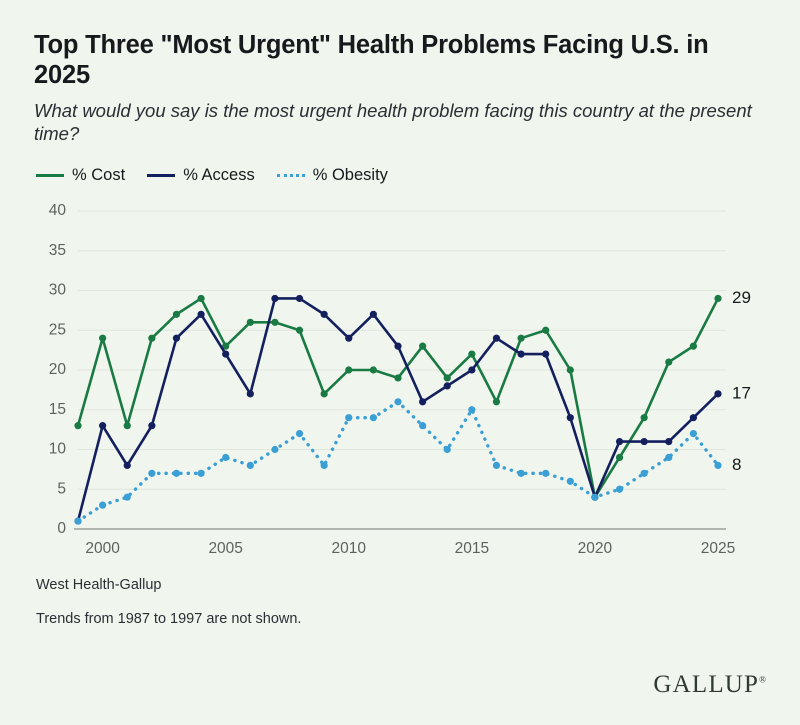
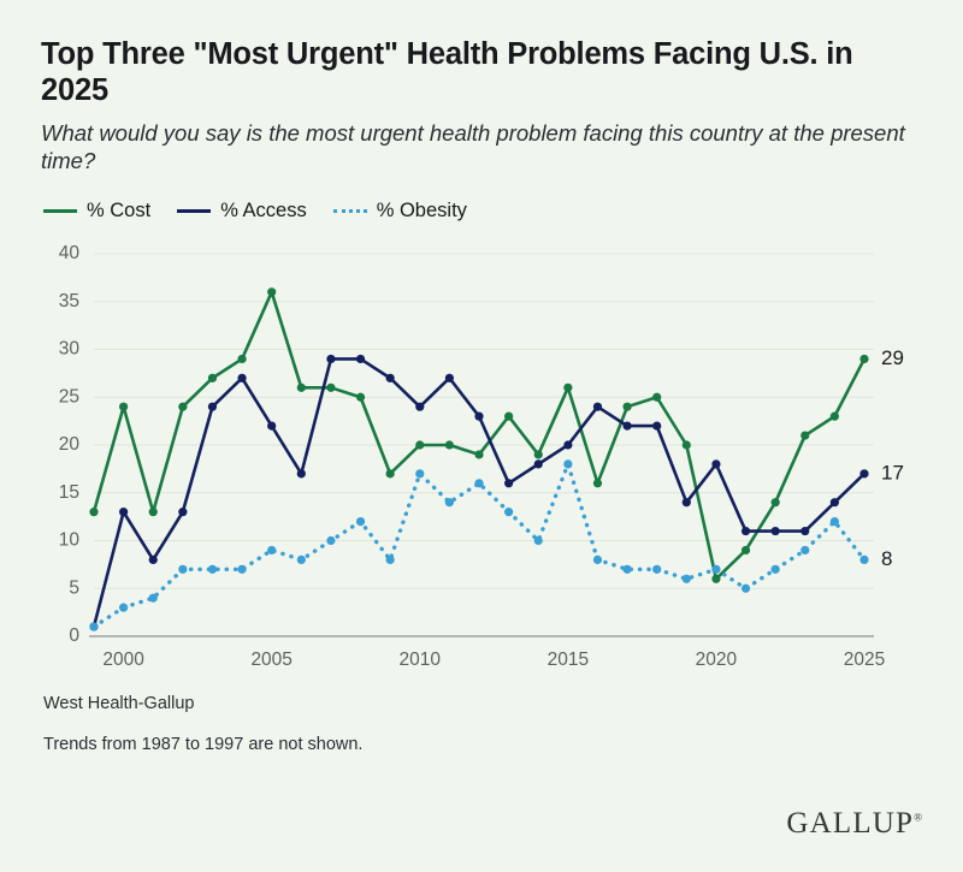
% Cost/2005: 23 -> 36
% Obesity/2010: 14 -> 17
% Cost/2015: 22 -> 26
% Obesity/2015: 15 -> 18
% Cost/2020: 4 -> 6
% Access/2020: 4 -> 18
% Obesity/2020: 4 -> 7
